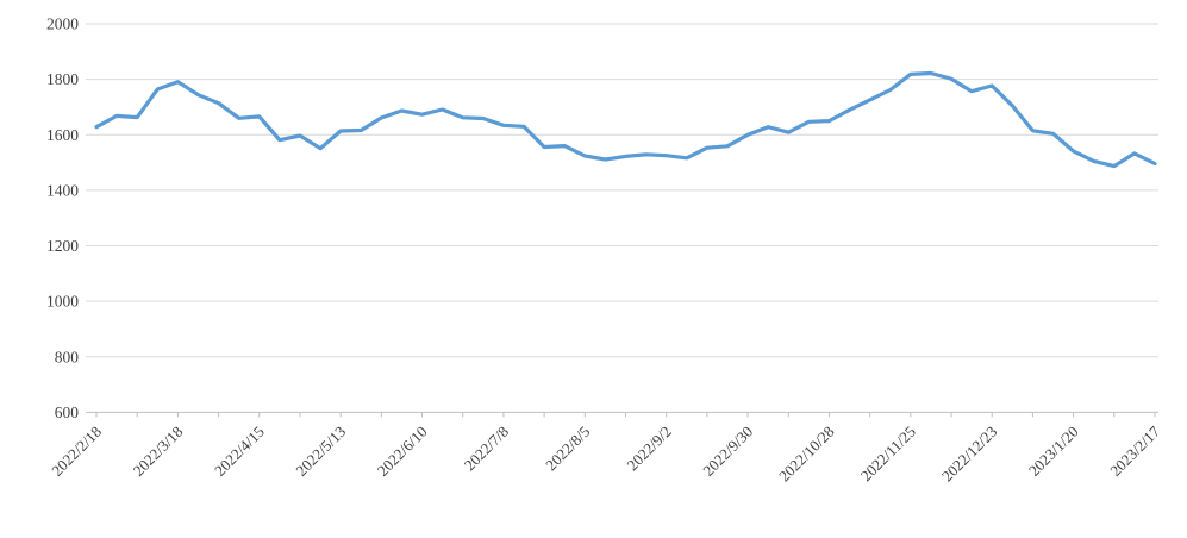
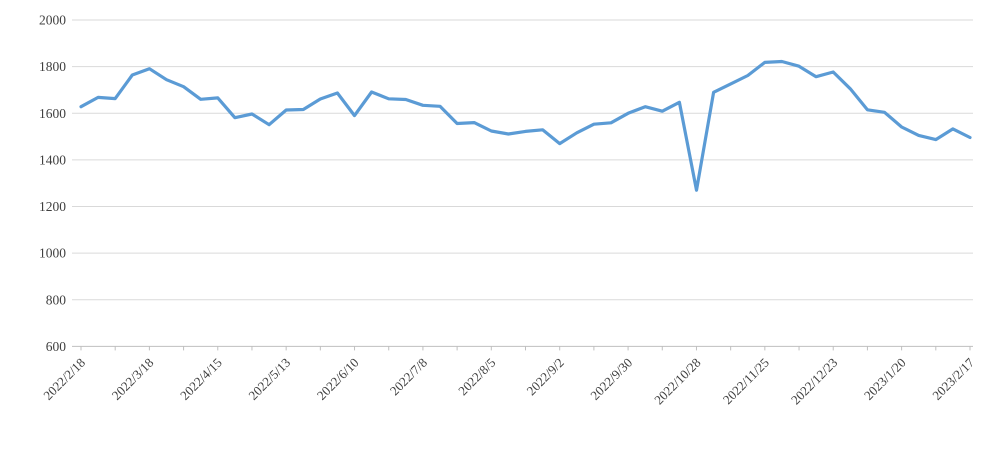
2022/6/10: 1670 -> 1590
2022/9/2: 1520 -> 1470
2022/10/28: 1650 -> 1270
